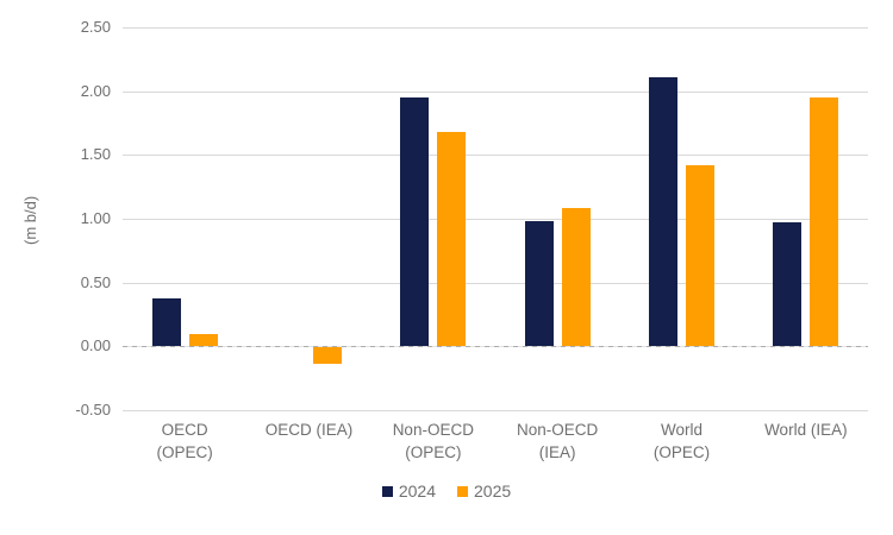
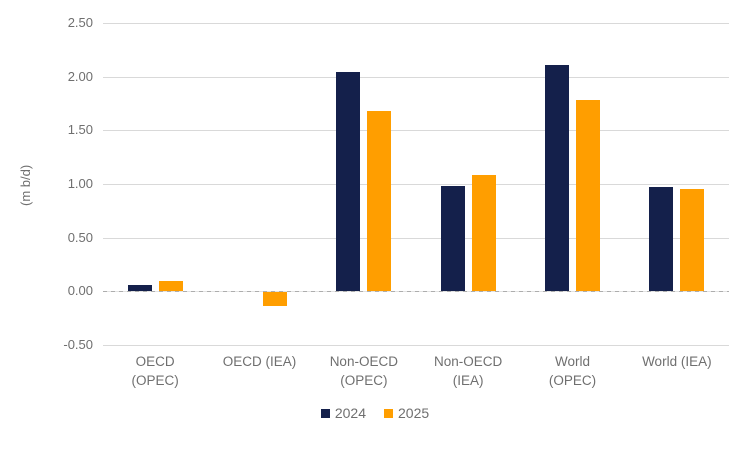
2024/OECD (OPEC): 0.38 -> 0.06
2024/Non-OECD (OPEC): 1.95 -> 2.04
2025/World (OPEC): 1.42 -> 1.78
2025/World (IEA): 1.95 -> 0.95
